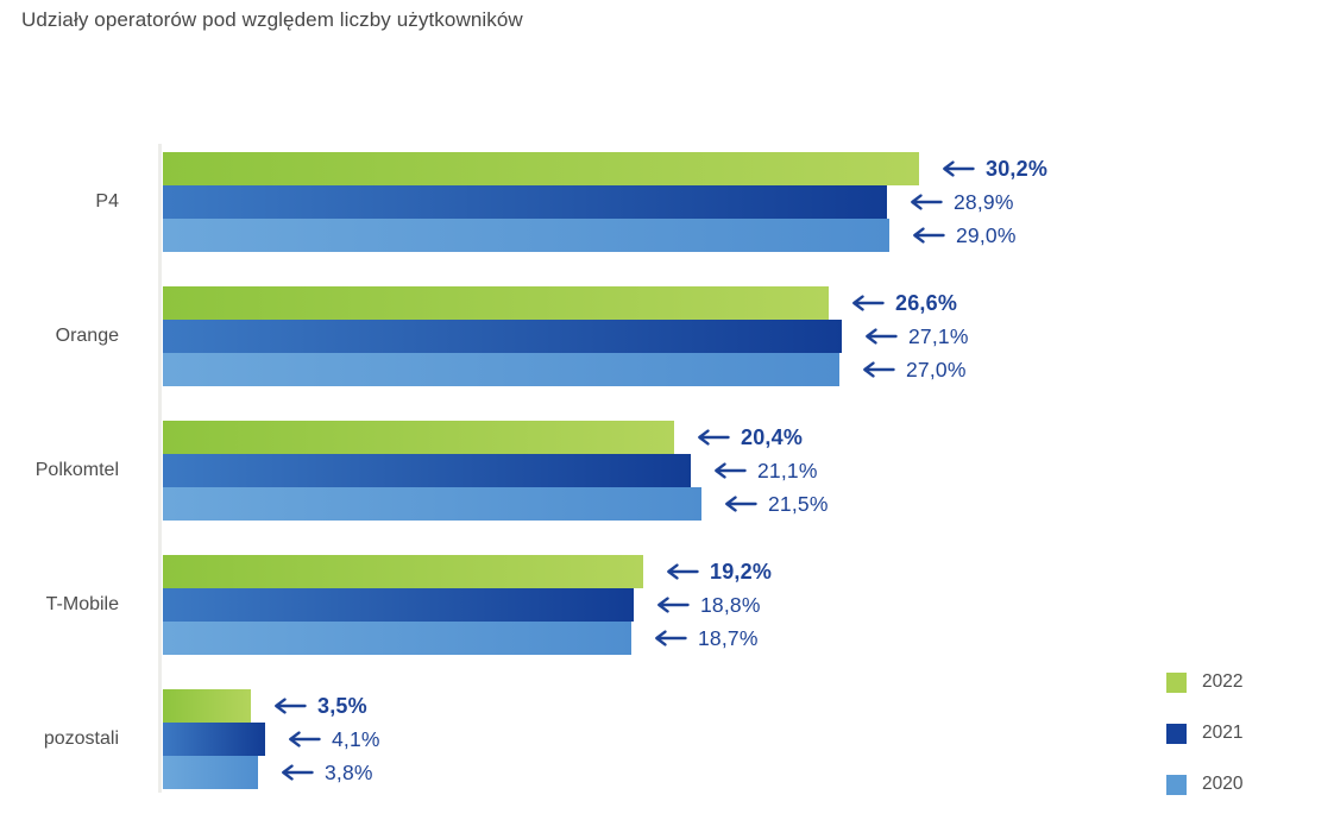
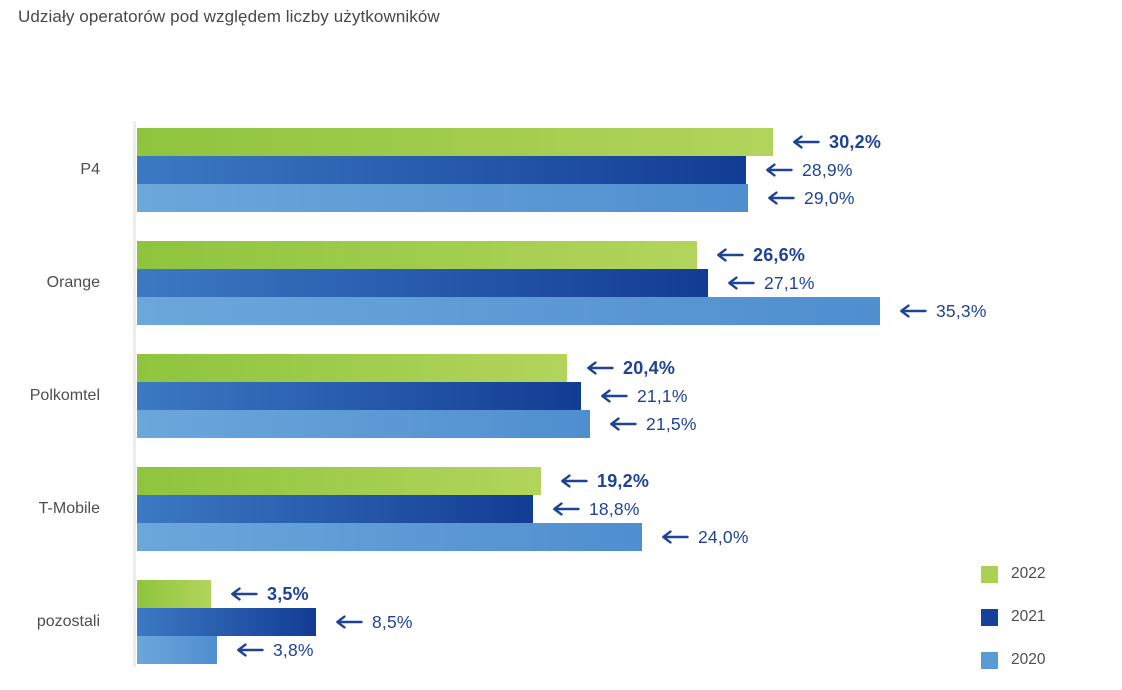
2020/Orange: 27,0% -> 35,3%
2020/T-Mobile: 18,7% -> 24,0%
2021/pozostali: 4,1% -> 8,5%
